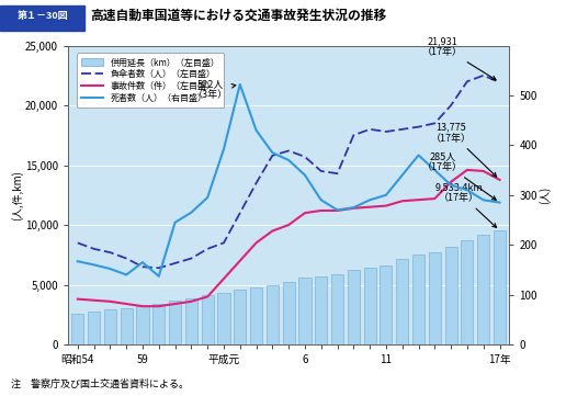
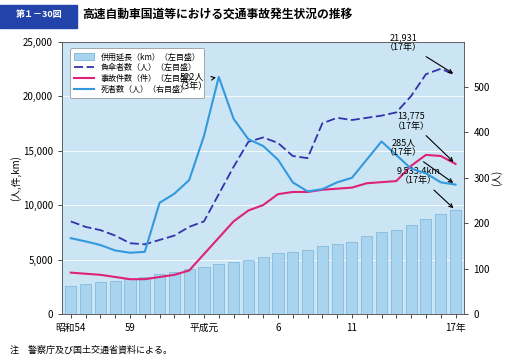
死者数（人）（右目盛）/59: 165 -> 135
